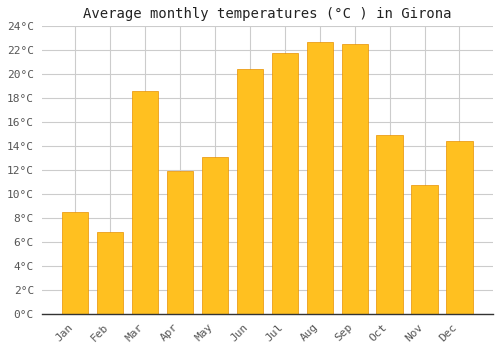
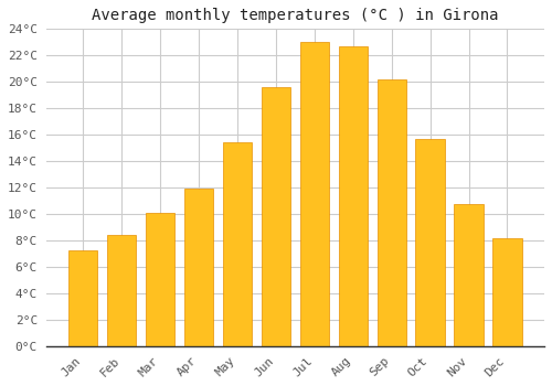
Jan: 8.5°C -> 7.3°C
Feb: 6.8°C -> 8.4°C
Mar: 18.6°C -> 10.1°C
May: 13.1°C -> 15.4°C
Jun: 20.4°C -> 19.6°C
Jul: 21.8°C -> 23.0°C
Sep: 22.5°C -> 20.2°C
Oct: 14.9°C -> 15.7°C
Dec: 14.4°C -> 8.2°C
